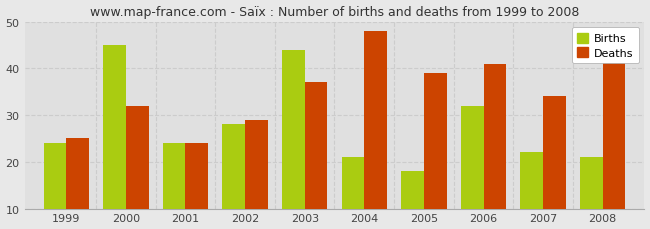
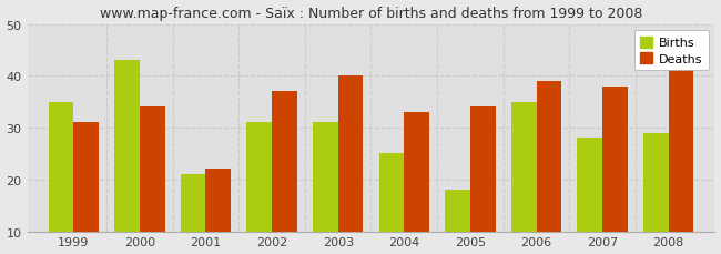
Births/1999: 24 -> 35
Deaths/1999: 25 -> 31
Births/2000: 45 -> 43
Deaths/2000: 32 -> 34
Births/2001: 24 -> 21
Deaths/2001: 24 -> 22
Births/2002: 28 -> 31
Deaths/2002: 29 -> 37
Births/2003: 44 -> 31
Deaths/2003: 37 -> 40
Births/2004: 21 -> 25
Deaths/2004: 48 -> 33
Deaths/2005: 39 -> 34
Births/2006: 32 -> 35
Deaths/2006: 41 -> 39
Births/2007: 22 -> 28
Deaths/2007: 34 -> 38
Births/2008: 21 -> 29
